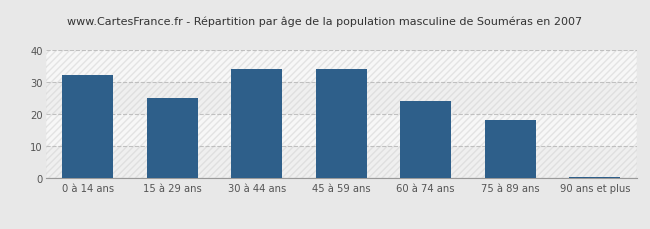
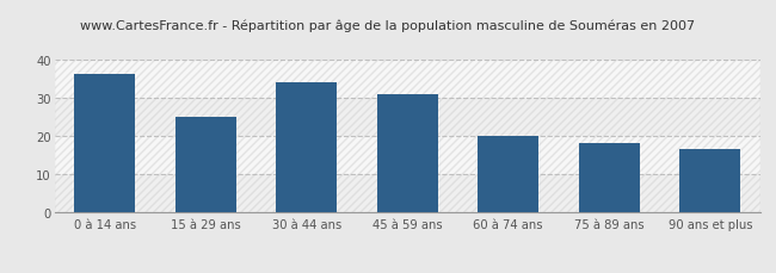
0 à 14 ans: 32.0 -> 36.0
45 à 59 ans: 34.0 -> 31.0
60 à 74 ans: 24.0 -> 20.0
90 ans et plus: 0.5 -> 16.5
